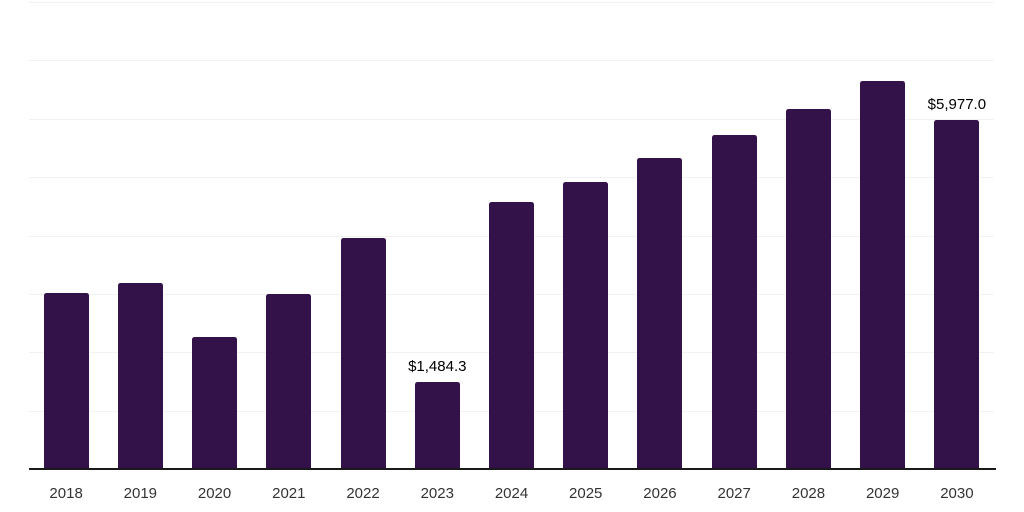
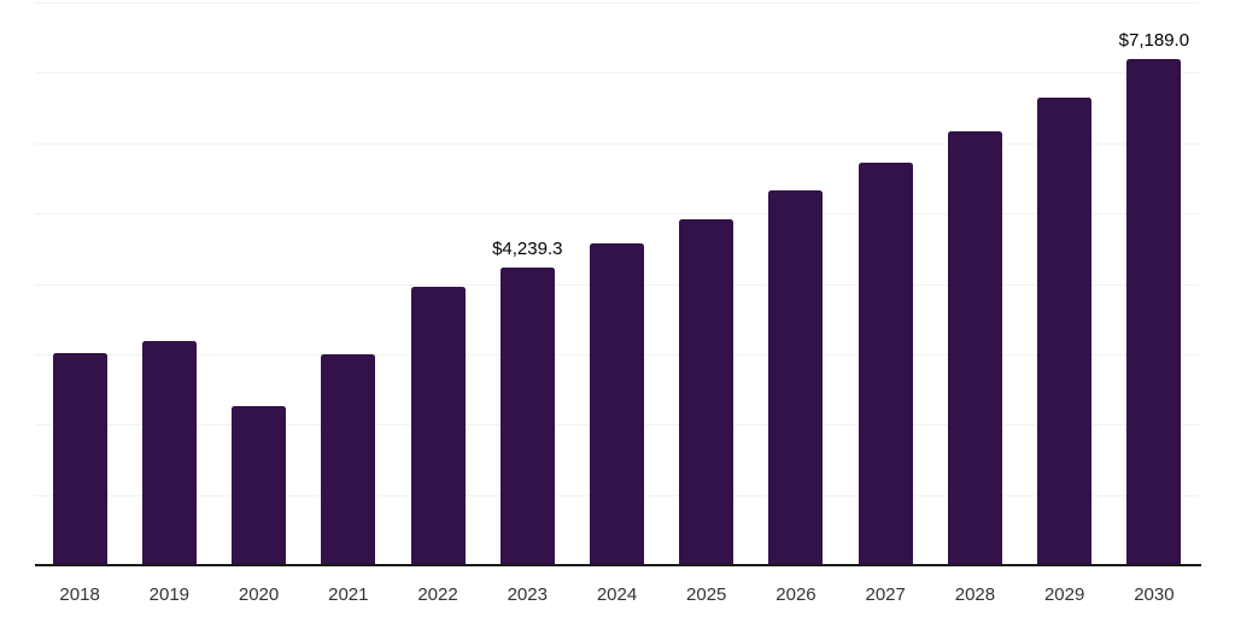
2023: $1,484.3 -> $4,239.3
2030: $5,977.0 -> $7,189.0
